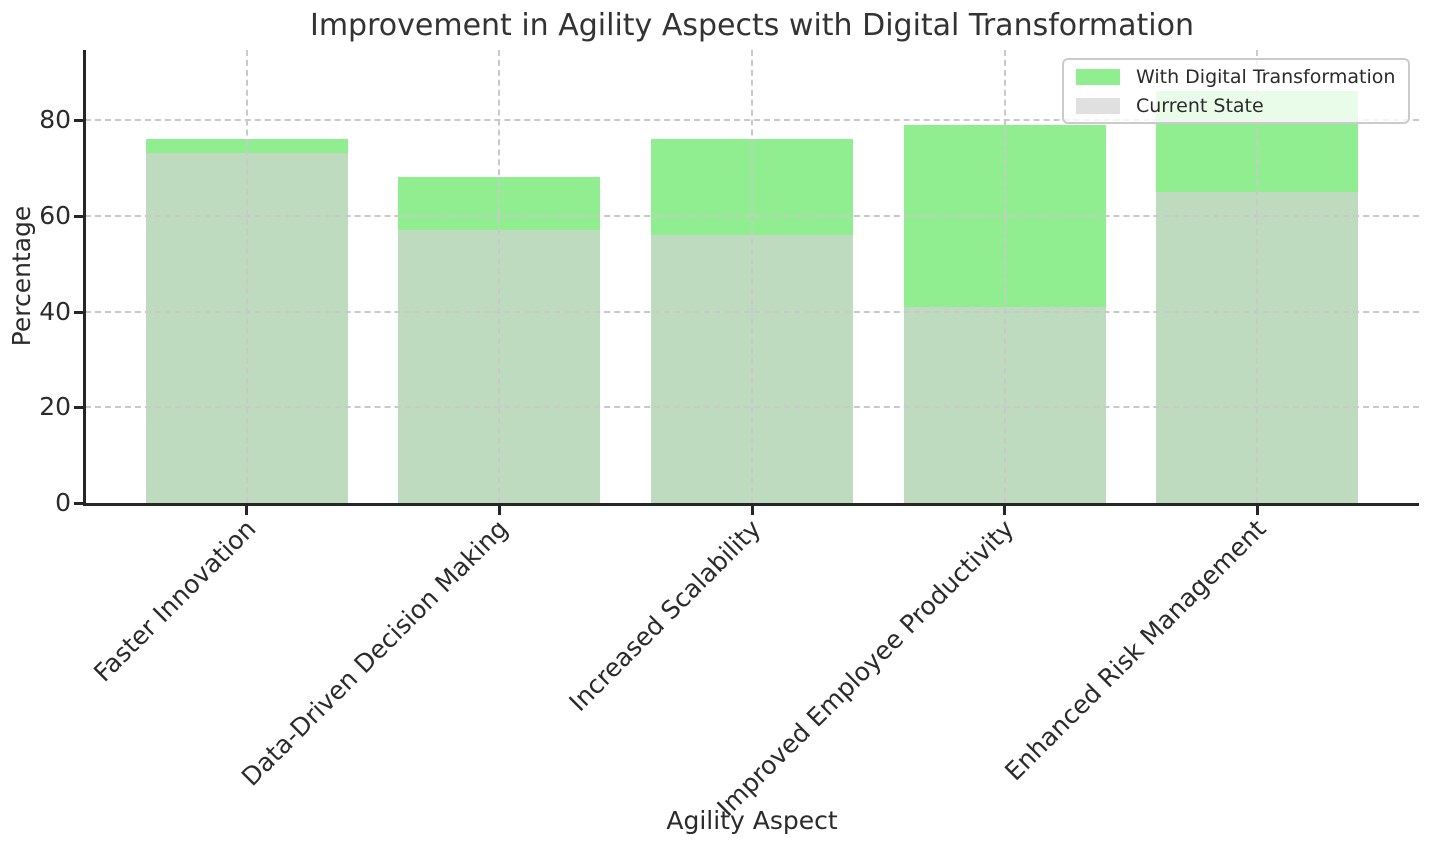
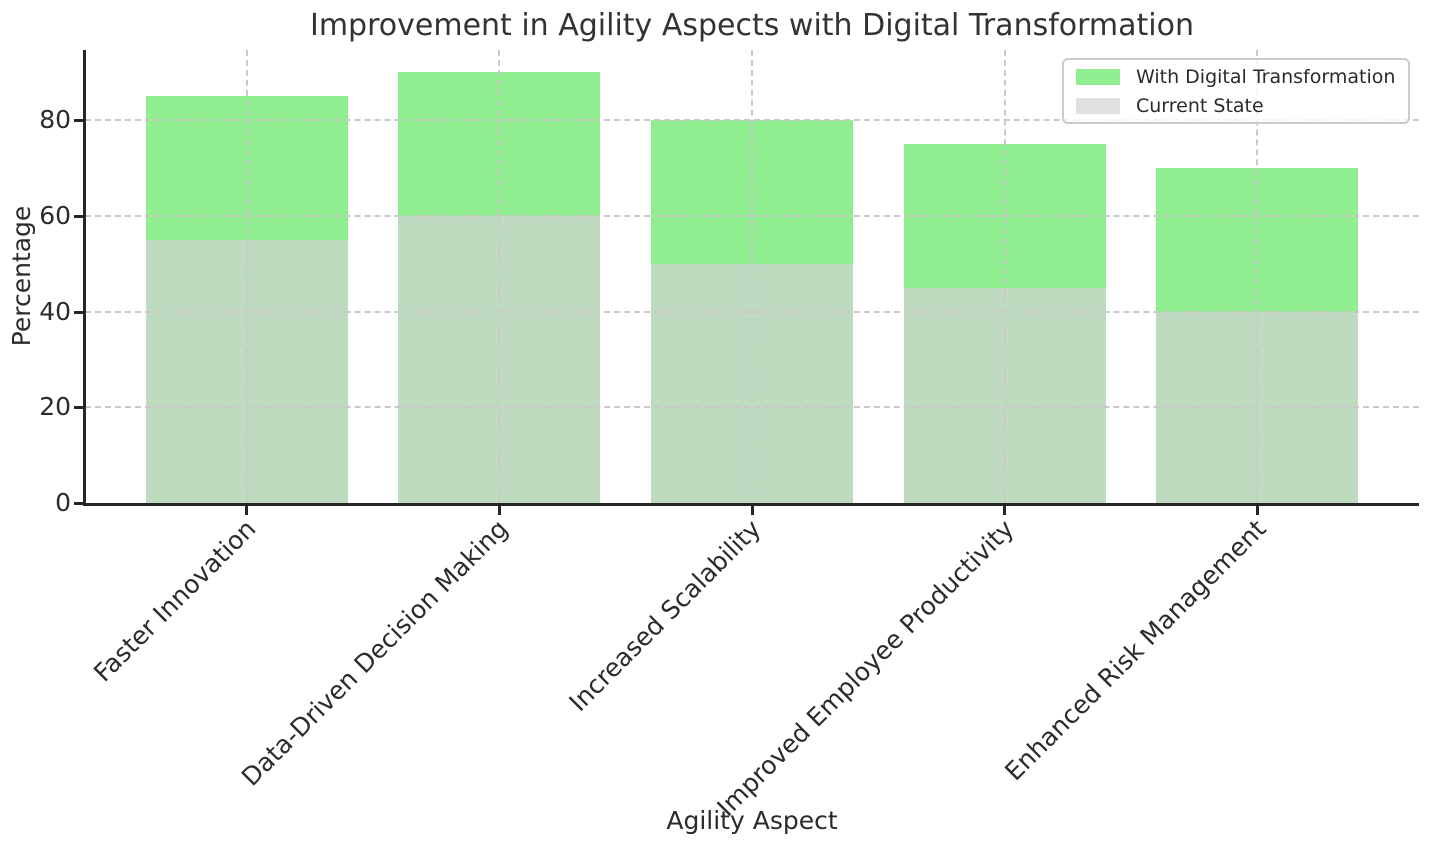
With Digital Transformation/Faster Innovation: 76 -> 85
Current State/Faster Innovation: 73 -> 55
With Digital Transformation/Data-Driven Decision Making: 68 -> 90
Current State/Data-Driven Decision Making: 57 -> 60
With Digital Transformation/Increased Scalability: 76 -> 80
Current State/Increased Scalability: 56 -> 50
With Digital Transformation/Improved Employee Productivity: 79 -> 75
Current State/Improved Employee Productivity: 41 -> 45
With Digital Transformation/Enhanced Risk Management: 86 -> 70
Current State/Enhanced Risk Management: 65 -> 40
